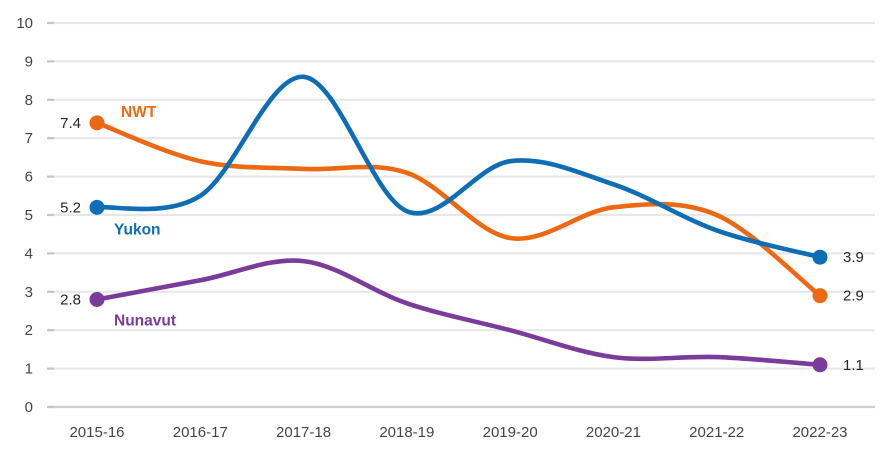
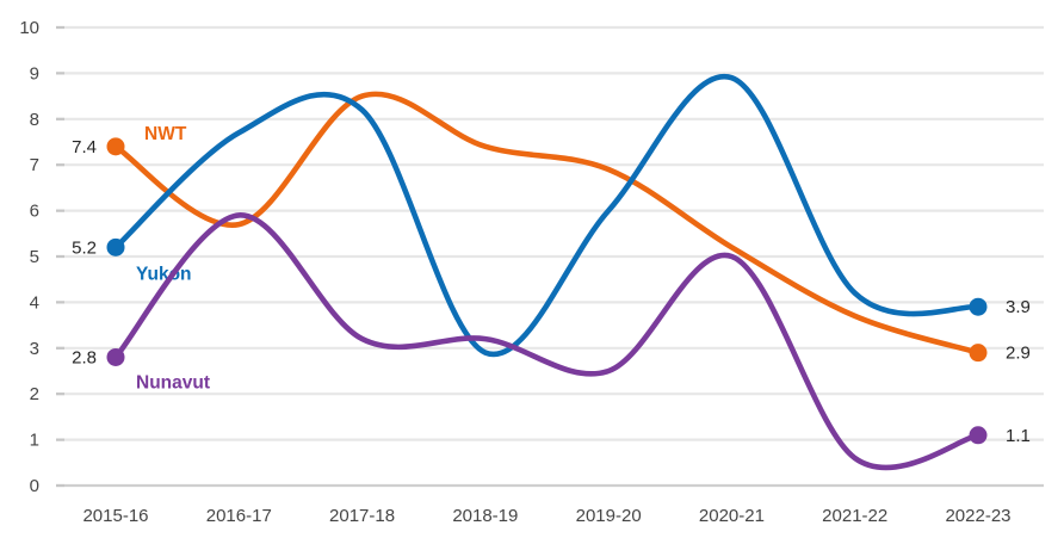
NWT/2016-17: 6.4 -> 5.7
Yukon/2016-17: 5.5 -> 7.7
Nunavut/2016-17: 3.3 -> 5.9
NWT/2017-18: 6.2 -> 8.5
Yukon/2017-18: 8.6 -> 8.2
Nunavut/2017-18: 3.8 -> 3.2
NWT/2018-19: 6.1 -> 7.4
Yukon/2018-19: 5.1 -> 2.9
Nunavut/2018-19: 2.7 -> 3.2
NWT/2019-20: 4.4 -> 6.9
Yukon/2019-20: 6.4 -> 6.0
Nunavut/2019-20: 2.0 -> 2.5
Yukon/2020-21: 5.8 -> 8.9
Nunavut/2020-21: 1.3 -> 5.0
NWT/2021-22: 5.0 -> 3.7
Yukon/2021-22: 4.6 -> 4.2
Nunavut/2021-22: 1.3 -> 0.6
